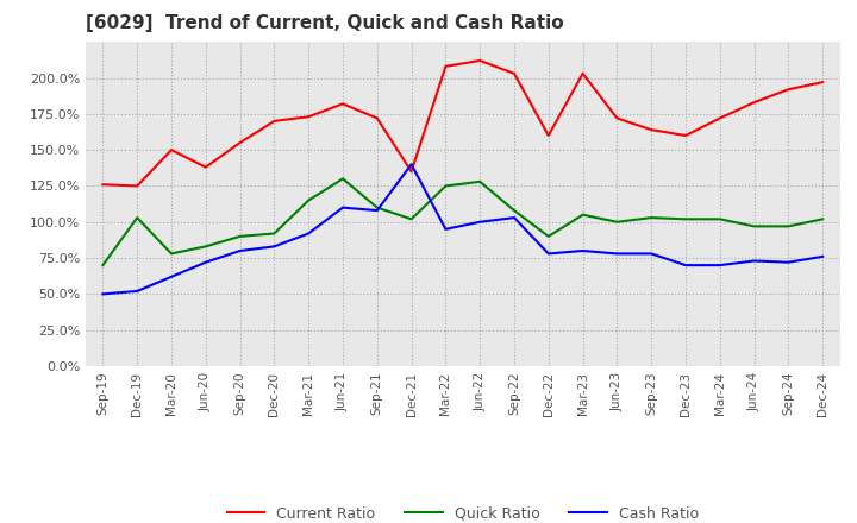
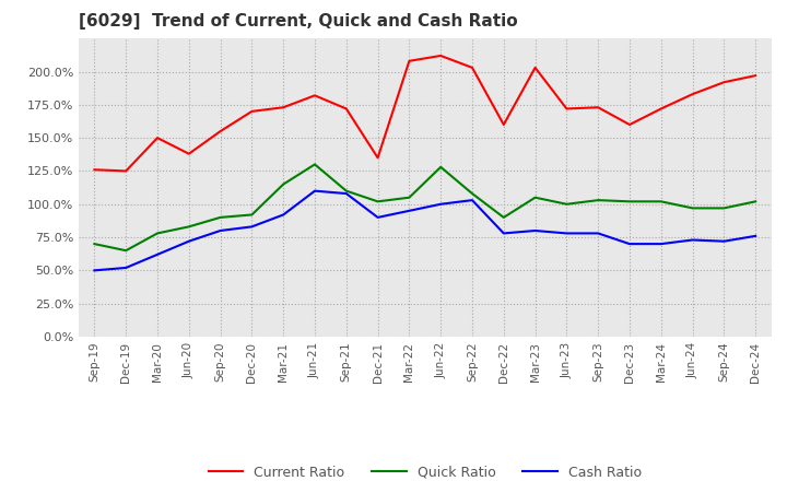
Quick Ratio/Dec-19: 103% -> 65%
Cash Ratio/Dec-21: 140% -> 90%
Quick Ratio/Mar-22: 125% -> 105%
Current Ratio/Sep-23: 164% -> 173%
